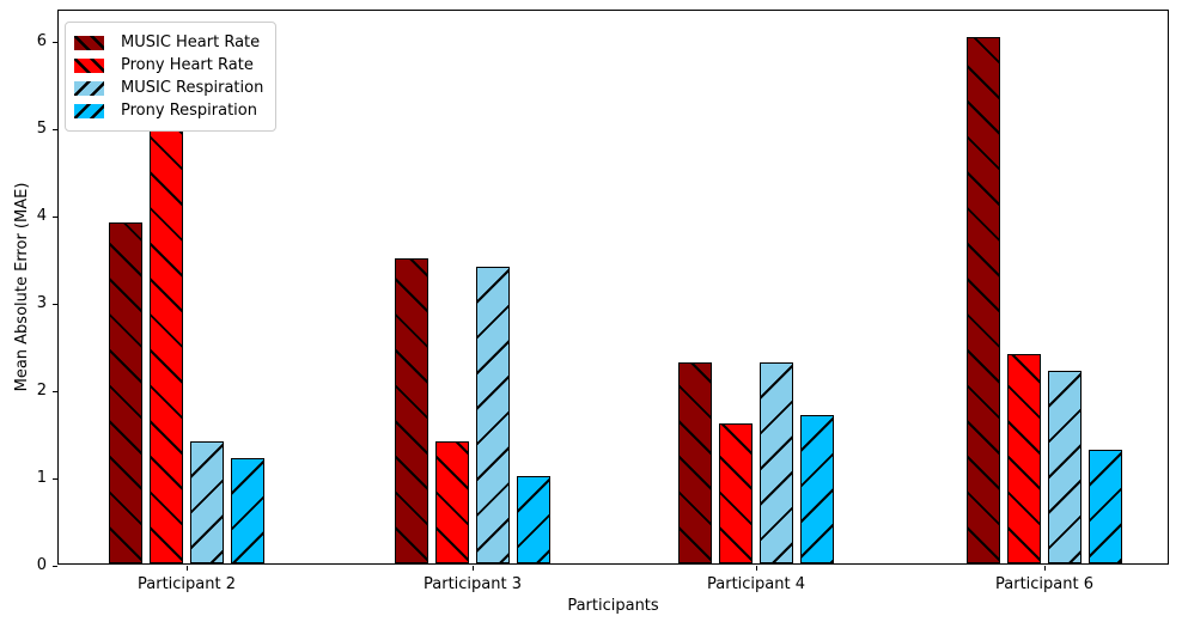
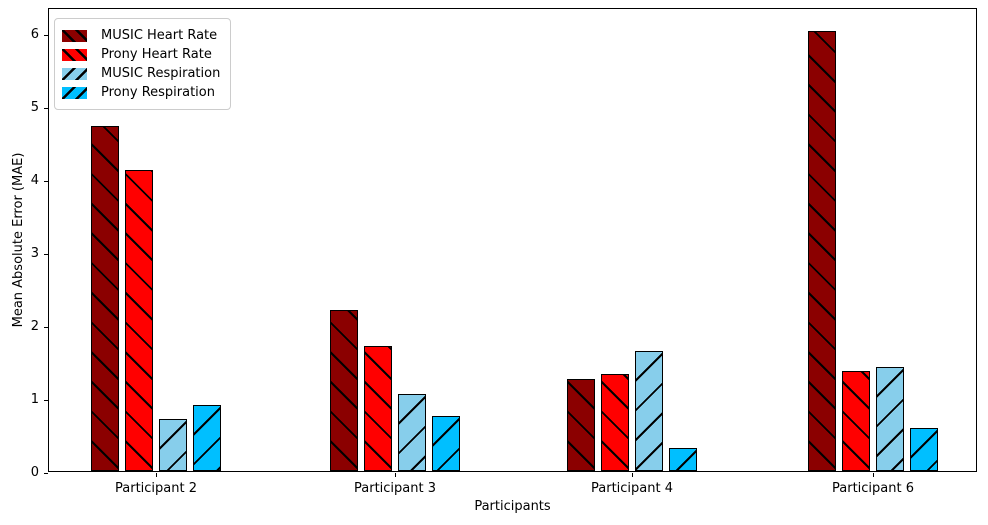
MUSIC Heart Rate/Participant 2: 3.9 -> 4.7
Prony Heart Rate/Participant 2: 5.1 -> 4.1
MUSIC Respiration/Participant 2: 1.4 -> 0.7
Prony Respiration/Participant 2: 1.2 -> 0.9
MUSIC Heart Rate/Participant 3: 3.5 -> 2.2
Prony Heart Rate/Participant 3: 1.4 -> 1.7
MUSIC Respiration/Participant 3: 3.4 -> 1.1
Prony Respiration/Participant 3: 1.0 -> 0.8
MUSIC Heart Rate/Participant 4: 2.3 -> 1.3
Prony Heart Rate/Participant 4: 1.6 -> 1.3
MUSIC Respiration/Participant 4: 2.3 -> 1.6
Prony Respiration/Participant 4: 1.7 -> 0.3
Prony Heart Rate/Participant 6: 2.4 -> 1.4
MUSIC Respiration/Participant 6: 2.2 -> 1.4
Prony Respiration/Participant 6: 1.3 -> 0.6
